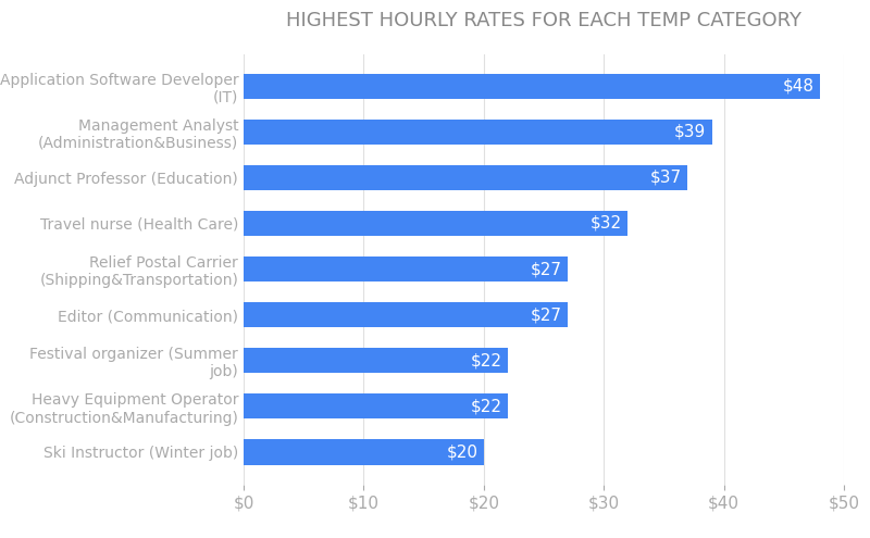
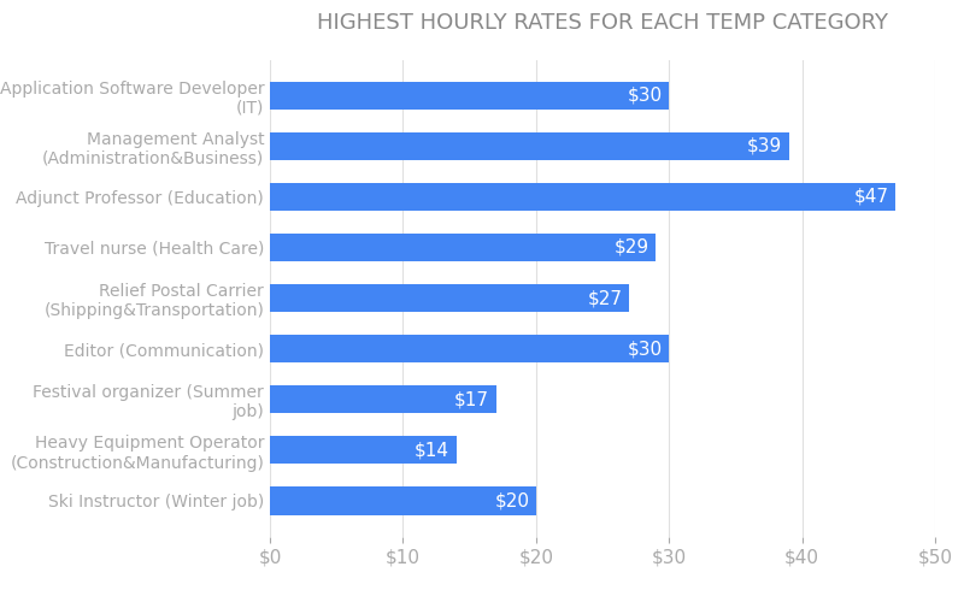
Application Software Developer (IT): $48 -> $30
Adjunct Professor (Education): $37 -> $47
Travel nurse (Health Care): $32 -> $29
Editor (Communication): $27 -> $30
Festival organizer (Summer job): $22 -> $17
Heavy Equipment Operator (Construction&Manufacturing): $22 -> $14
